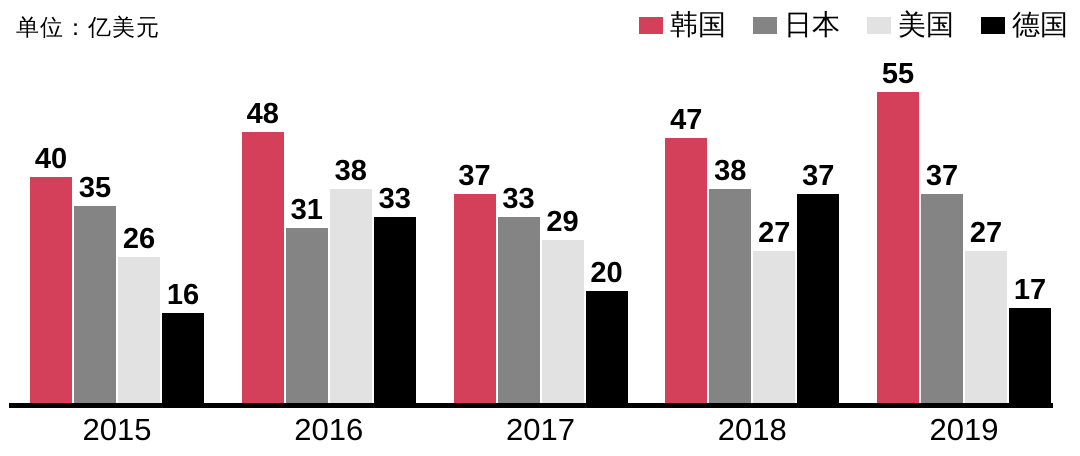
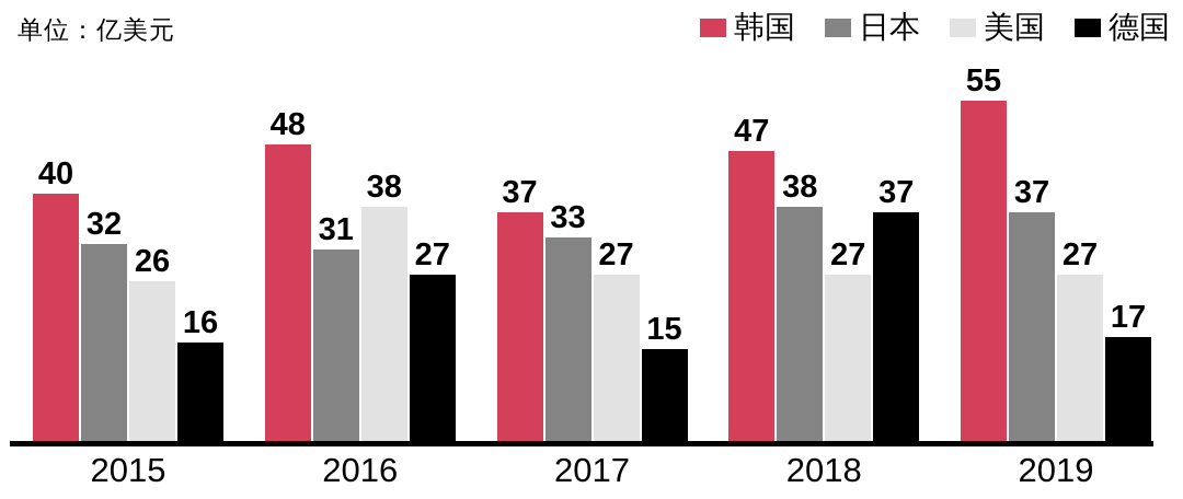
日本/2015: 35 -> 32
德国/2016: 33 -> 27
美国/2017: 29 -> 27
德国/2017: 20 -> 15
